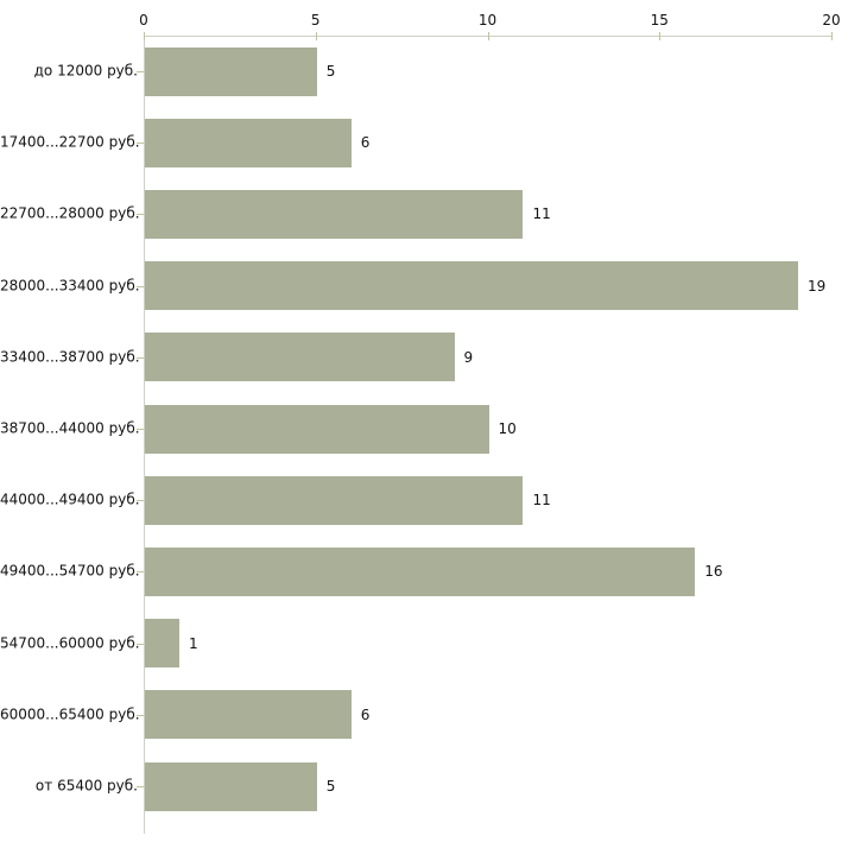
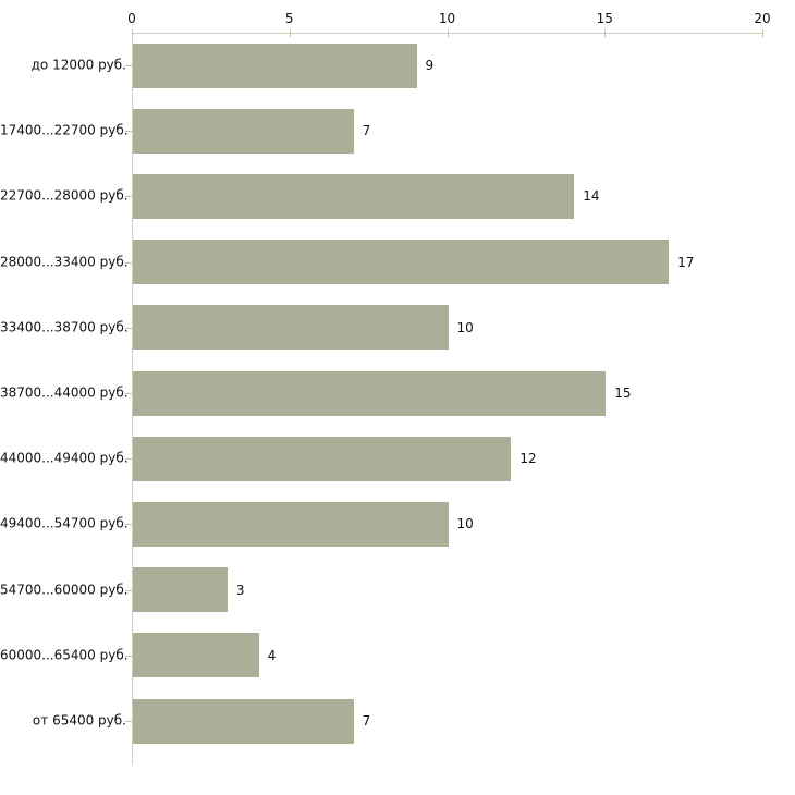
до 12000 руб.: 5 -> 9
17400...22700 руб.: 6 -> 7
22700...28000 руб.: 11 -> 14
28000...33400 руб.: 19 -> 17
33400...38700 руб.: 9 -> 10
38700...44000 руб.: 10 -> 15
44000...49400 руб.: 11 -> 12
49400...54700 руб.: 16 -> 10
54700...60000 руб.: 1 -> 3
60000...65400 руб.: 6 -> 4
от 65400 руб.: 5 -> 7
